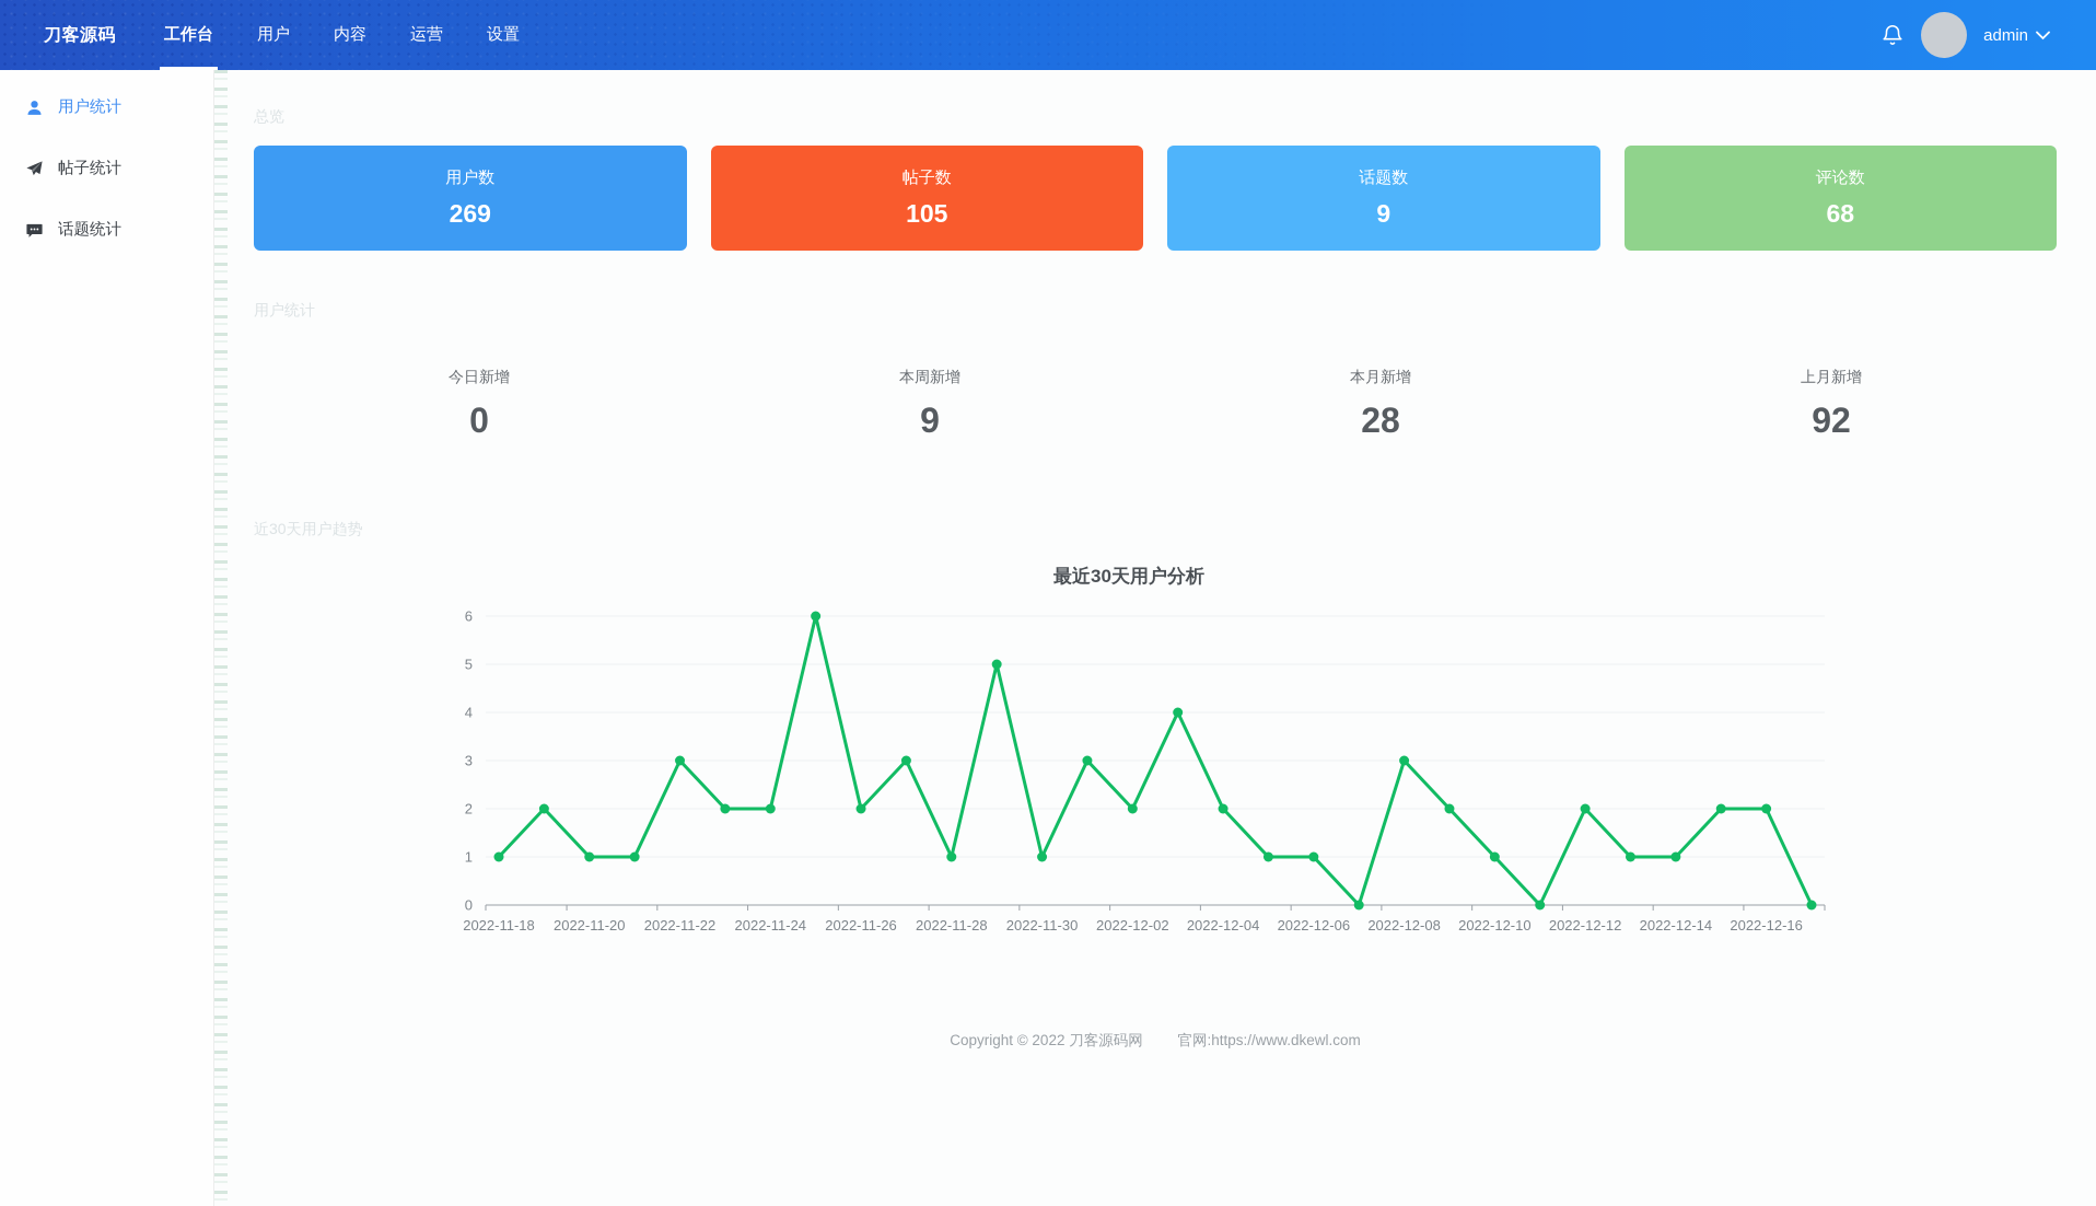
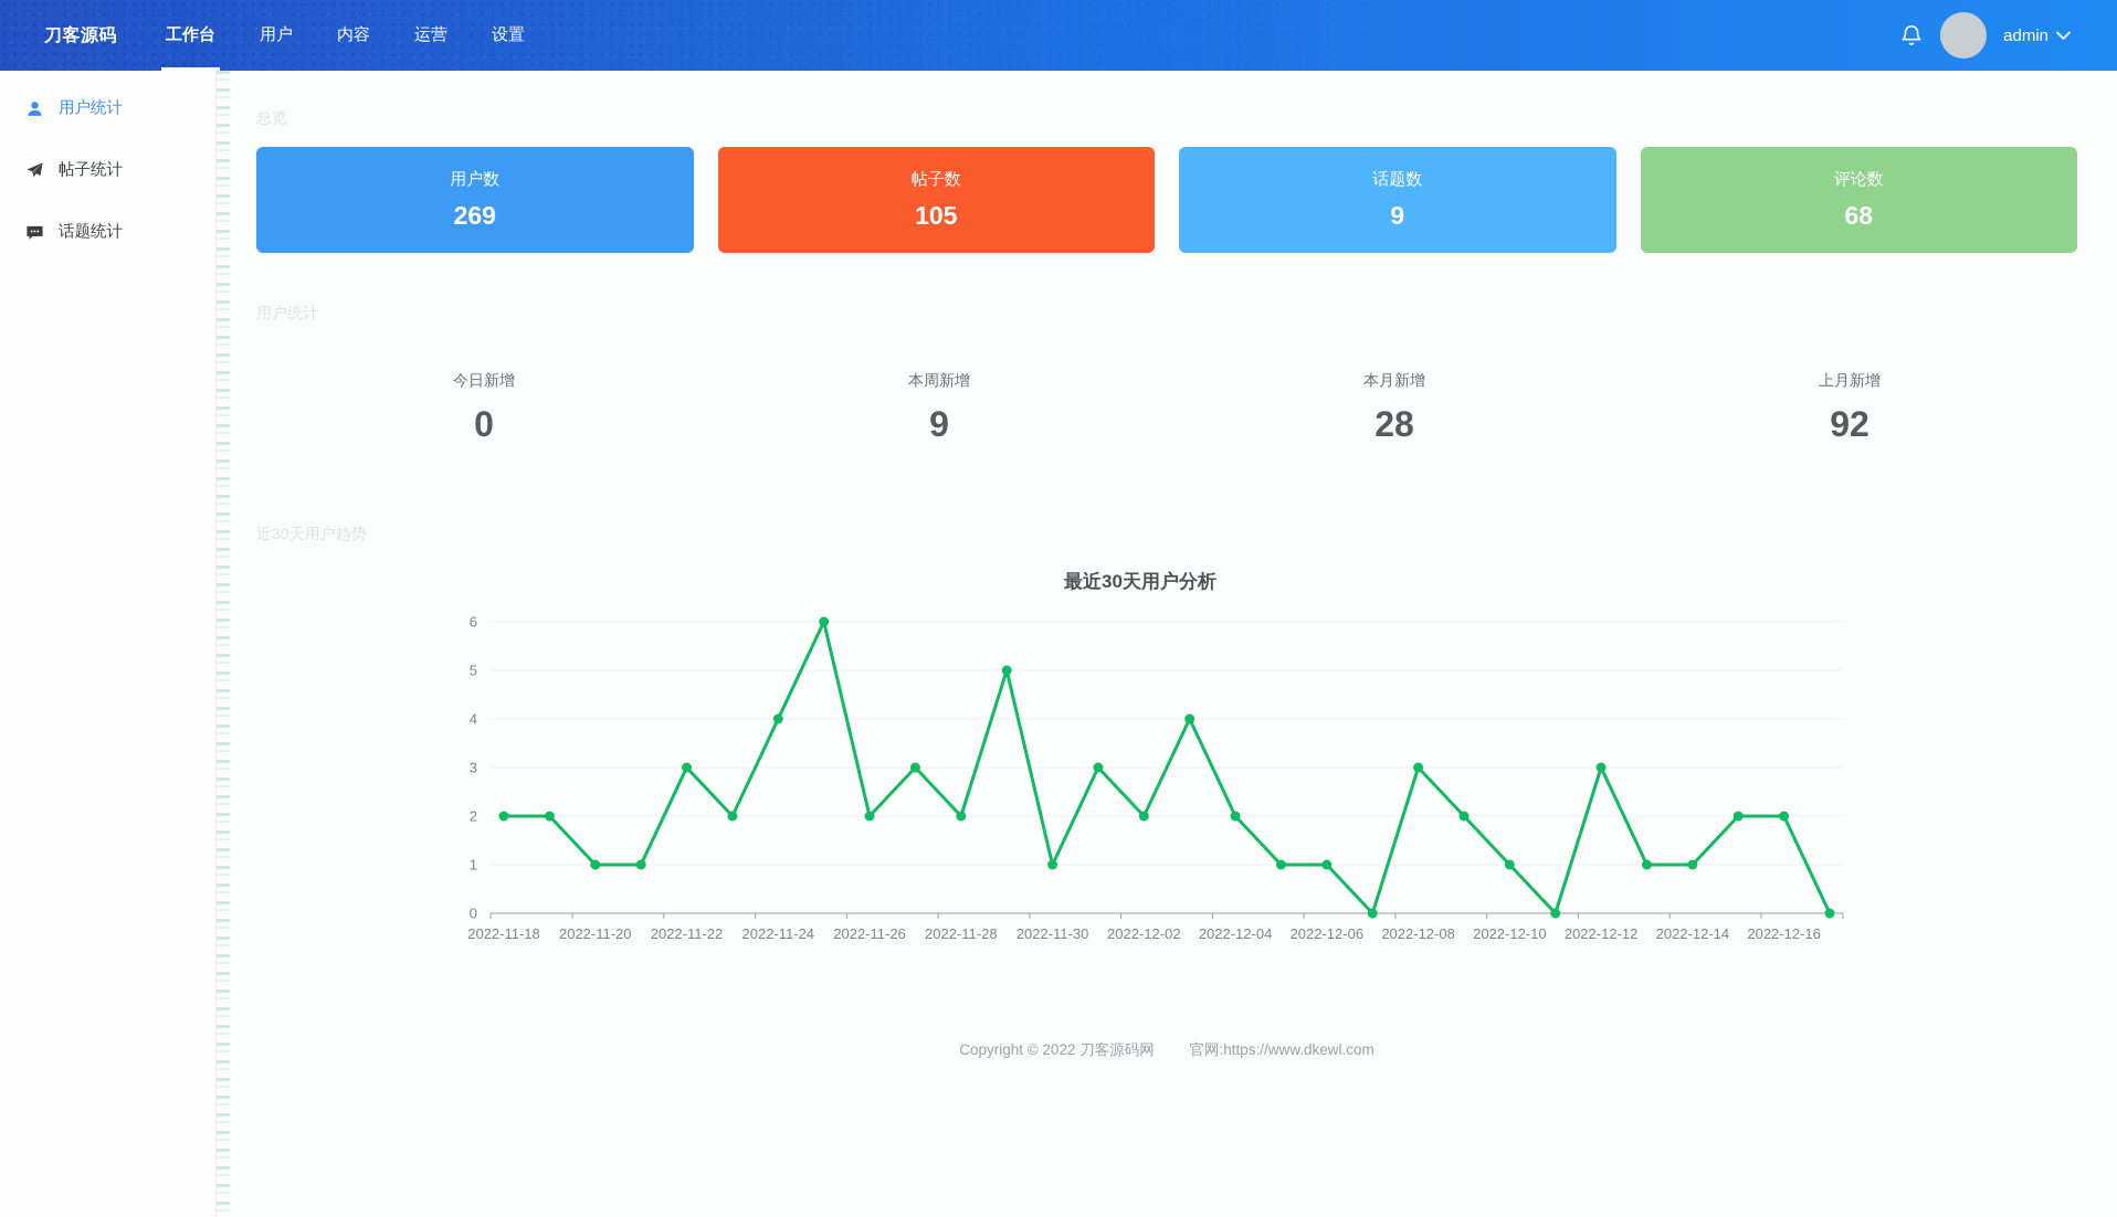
2022-11-18: 1 -> 2
2022-11-24: 2 -> 4
2022-11-28: 1 -> 2
2022-12-12: 2 -> 3
